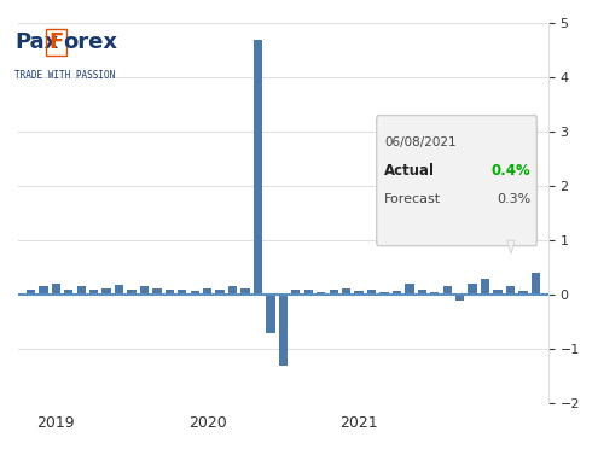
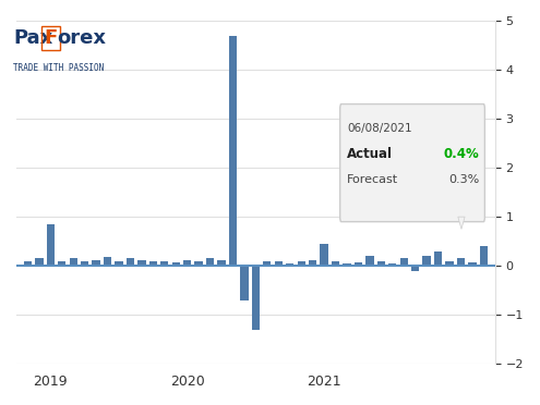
2019: 0.20 -> 0.85
2021: 0.08 -> 0.45
